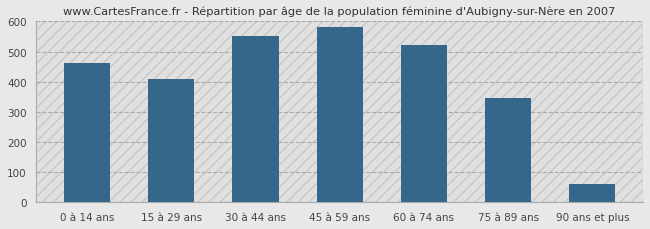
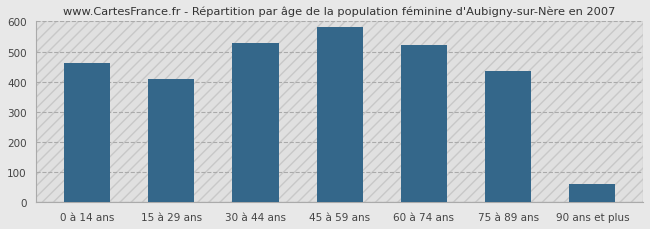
30 à 44 ans: 550 -> 527
75 à 89 ans: 345 -> 434
